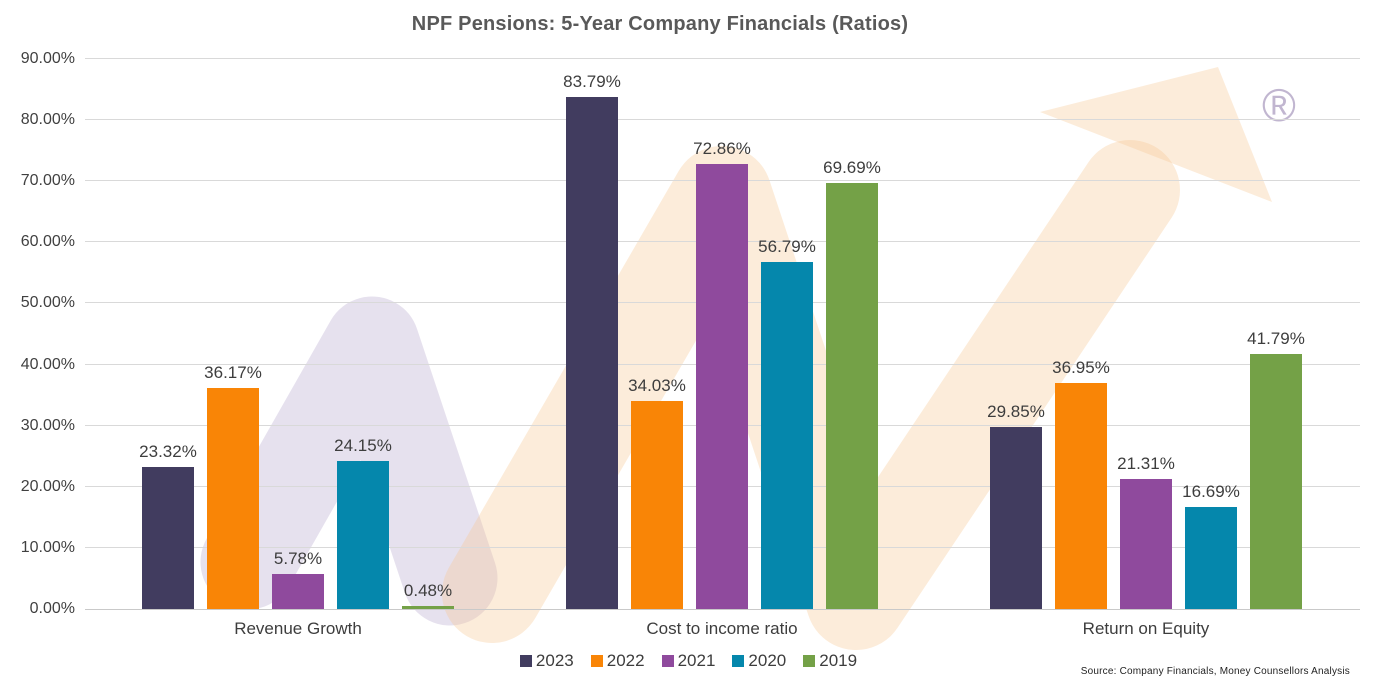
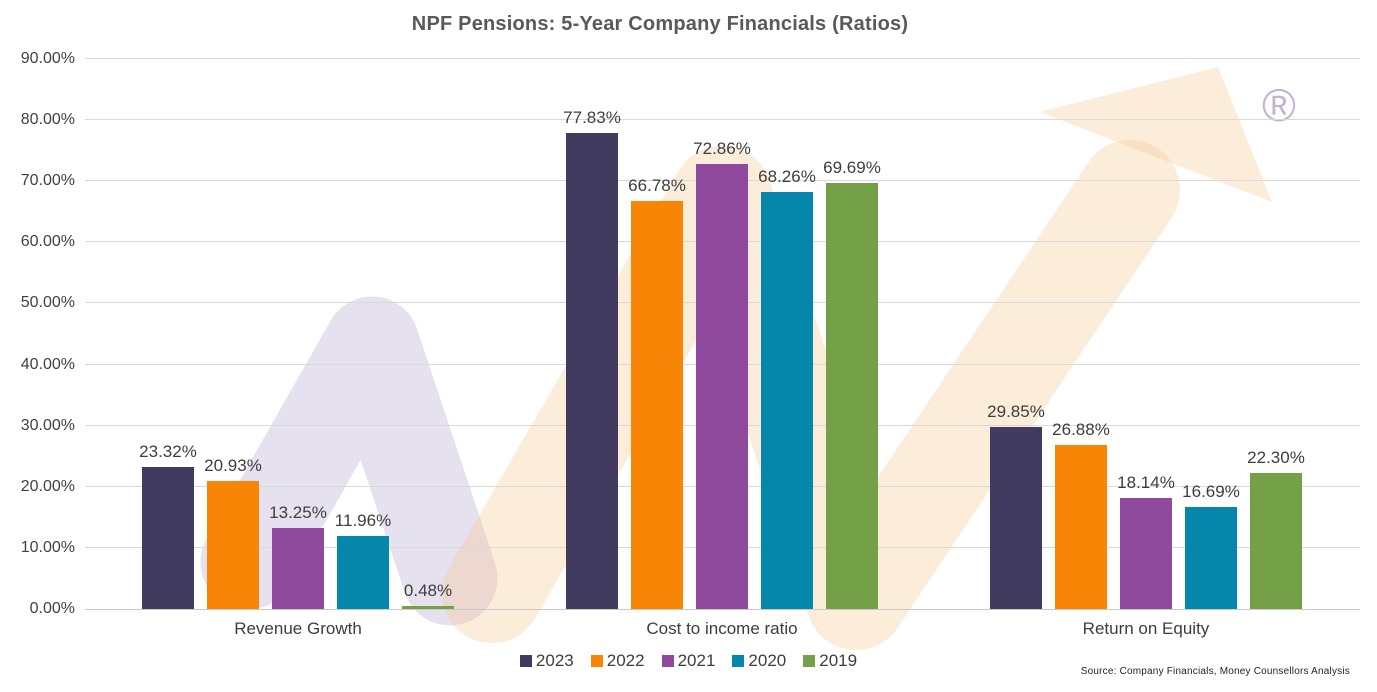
2022/Revenue Growth: 36.17% -> 20.93%
2021/Revenue Growth: 5.78% -> 13.25%
2020/Revenue Growth: 24.15% -> 11.96%
2023/Cost to income ratio: 83.79% -> 77.83%
2022/Cost to income ratio: 34.03% -> 66.78%
2020/Cost to income ratio: 56.79% -> 68.26%
2022/Return on Equity: 36.95% -> 26.88%
2021/Return on Equity: 21.31% -> 18.14%
2019/Return on Equity: 41.79% -> 22.30%
